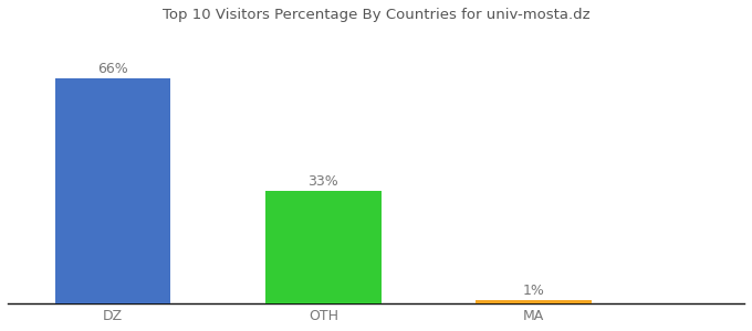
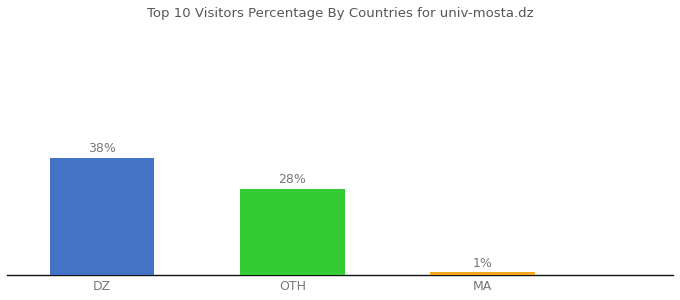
DZ: 66% -> 38%
OTH: 33% -> 28%
